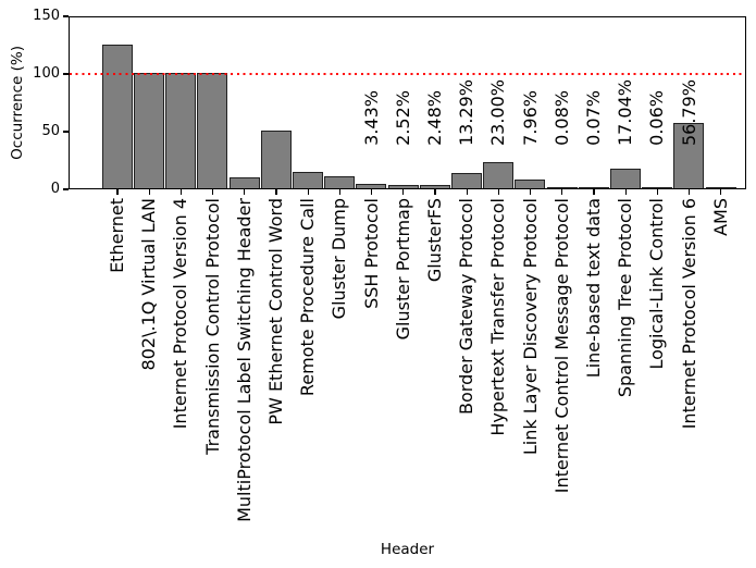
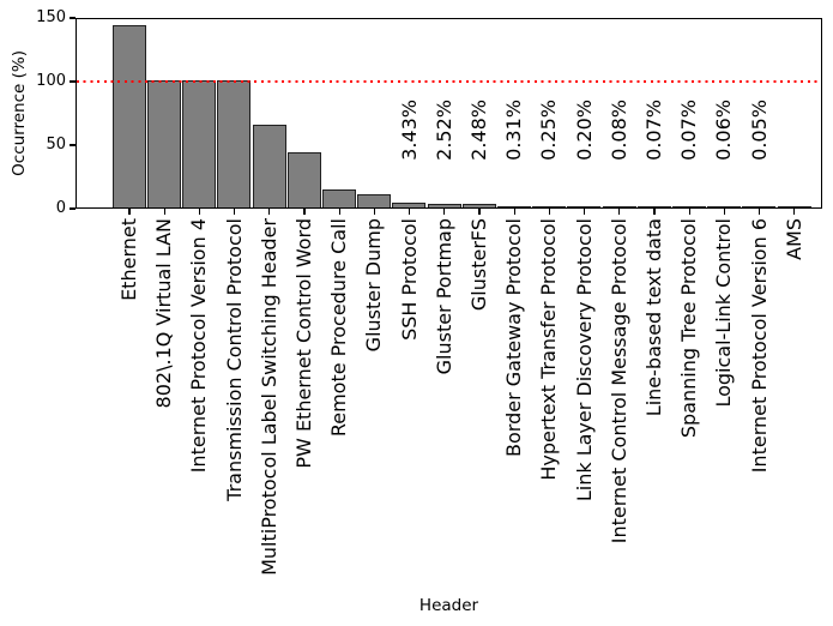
Ethernet: 125 -> 143
MultiProtocol Label Switching Header: 9 -> 65
PW Ethernet Control Word: 50 -> 43
Border Gateway Protocol: 13.29% -> 0.31%
Hypertext Transfer Protocol: 23.00% -> 0.25%
Link Layer Discovery Protocol: 7.96% -> 0.20%
Spanning Tree Protocol: 17.04% -> 0.07%
Internet Protocol Version 6: 56.79% -> 0.05%
